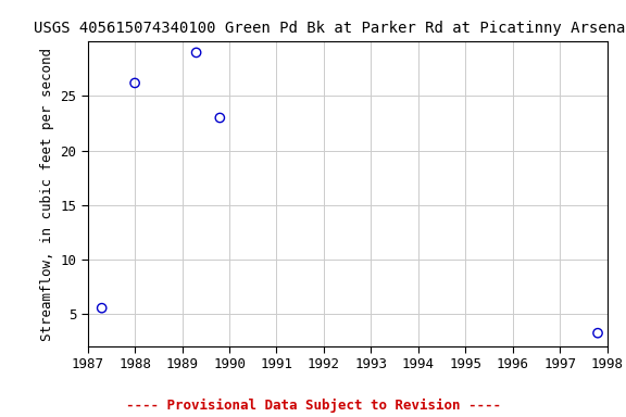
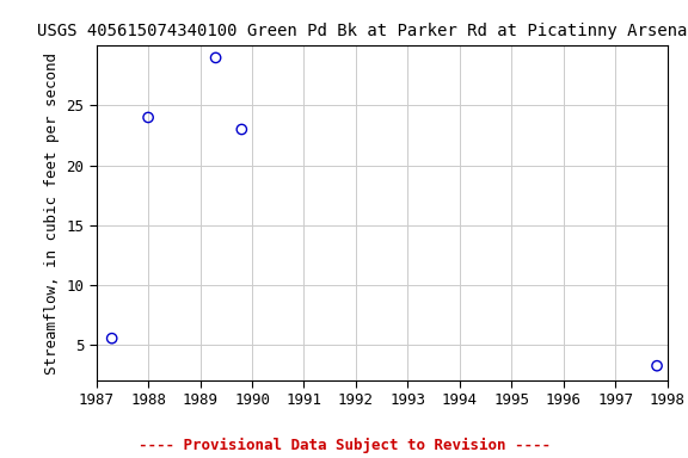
1988: 26.2 -> 24.0
